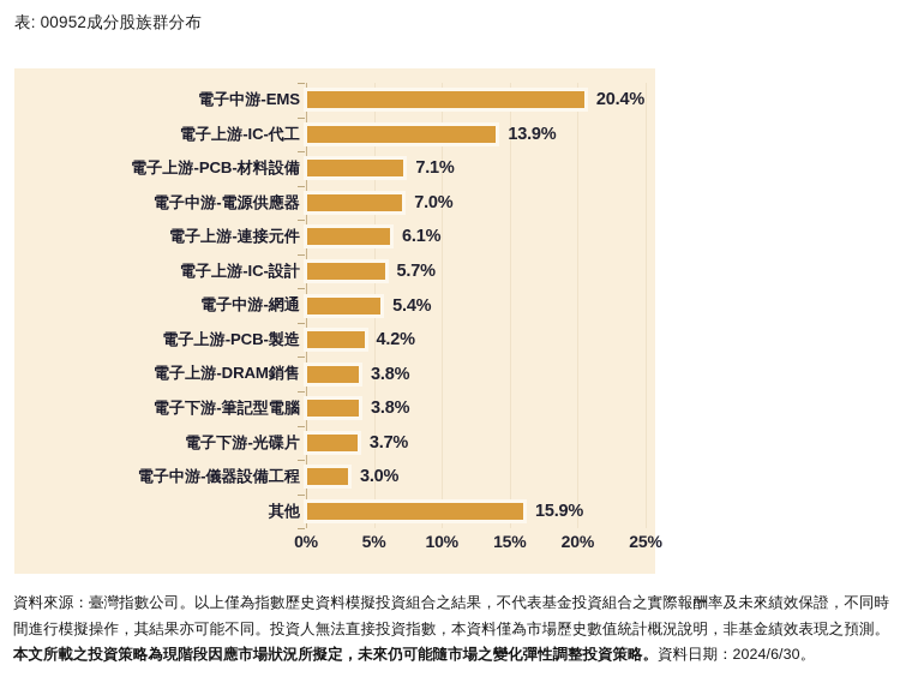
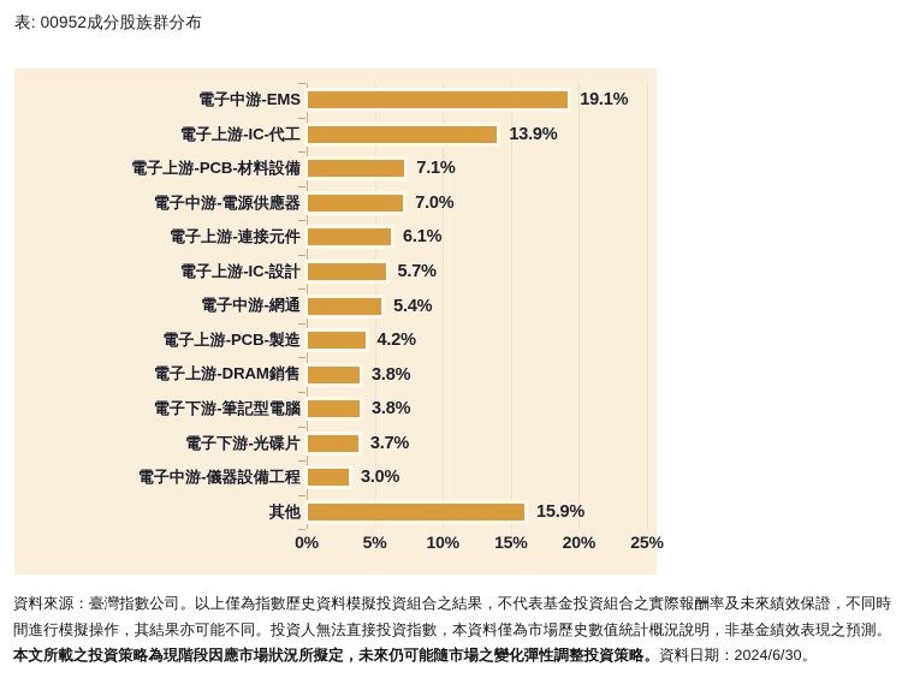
電子中游-EMS: 20.4% -> 19.1%
